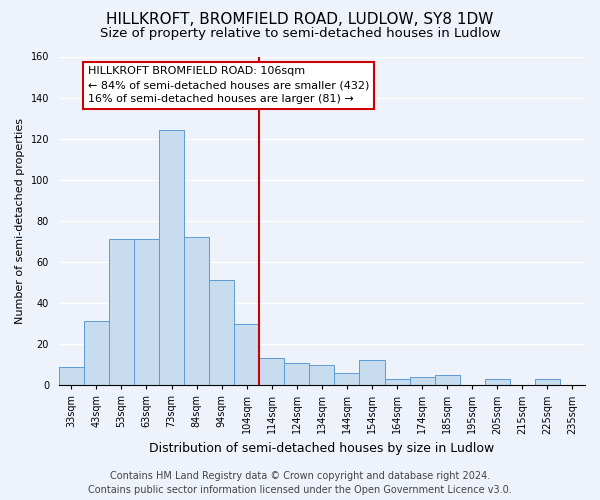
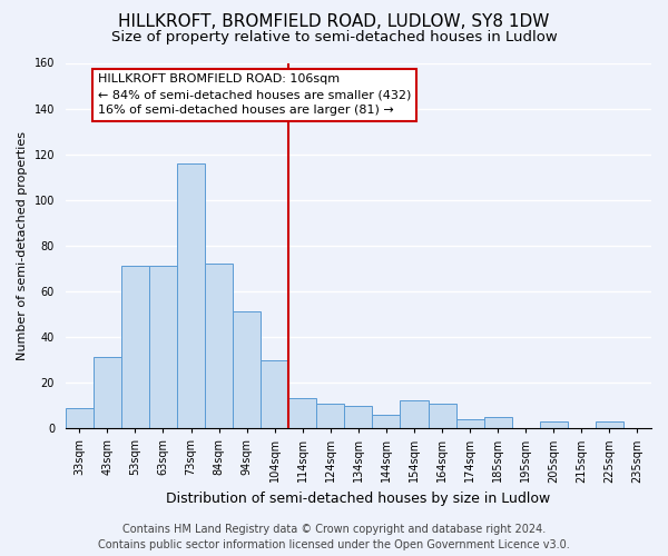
73sqm: 124 -> 116
164sqm: 3 -> 11
